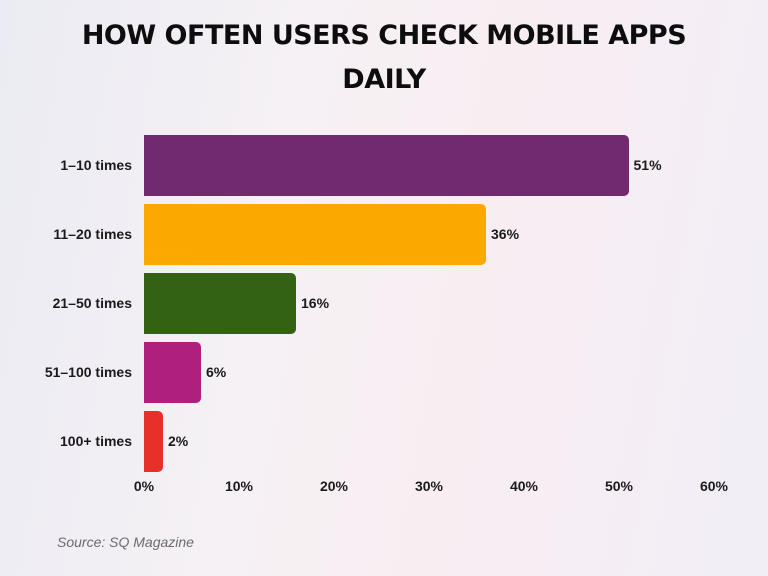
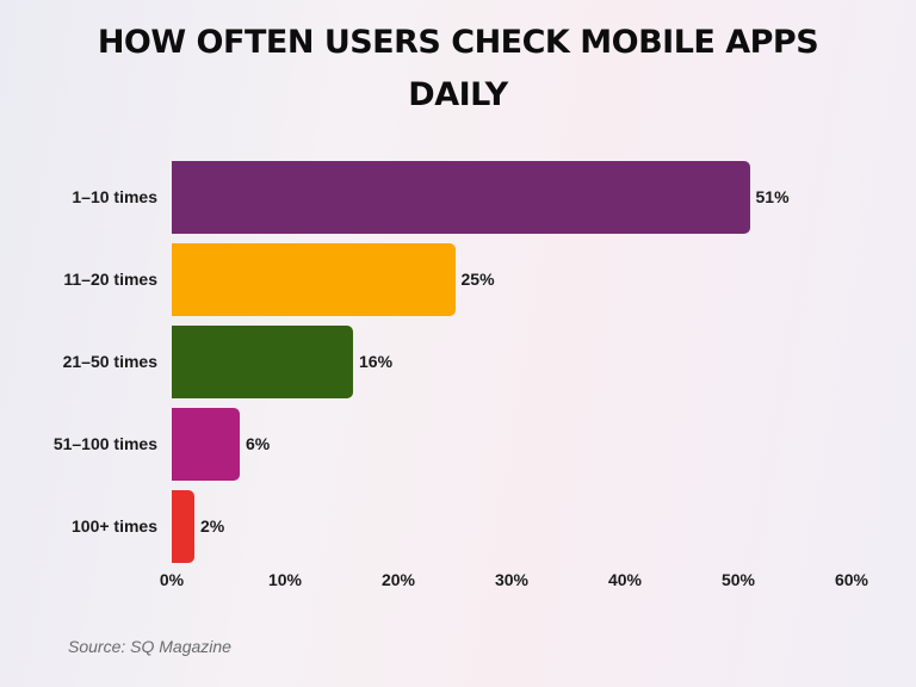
11–20 times: 36% -> 25%
